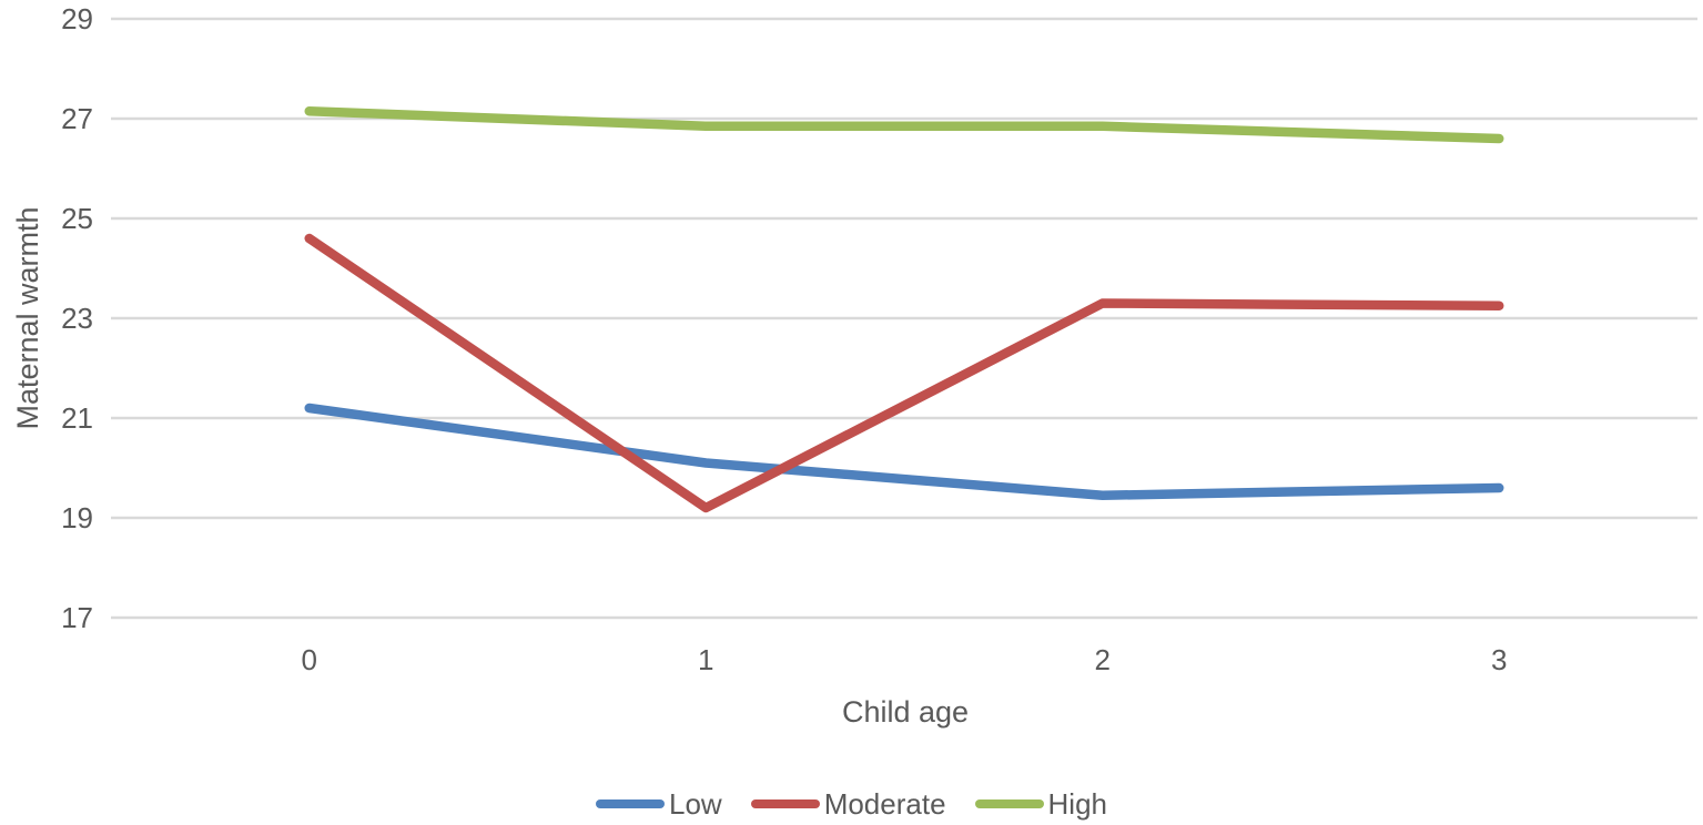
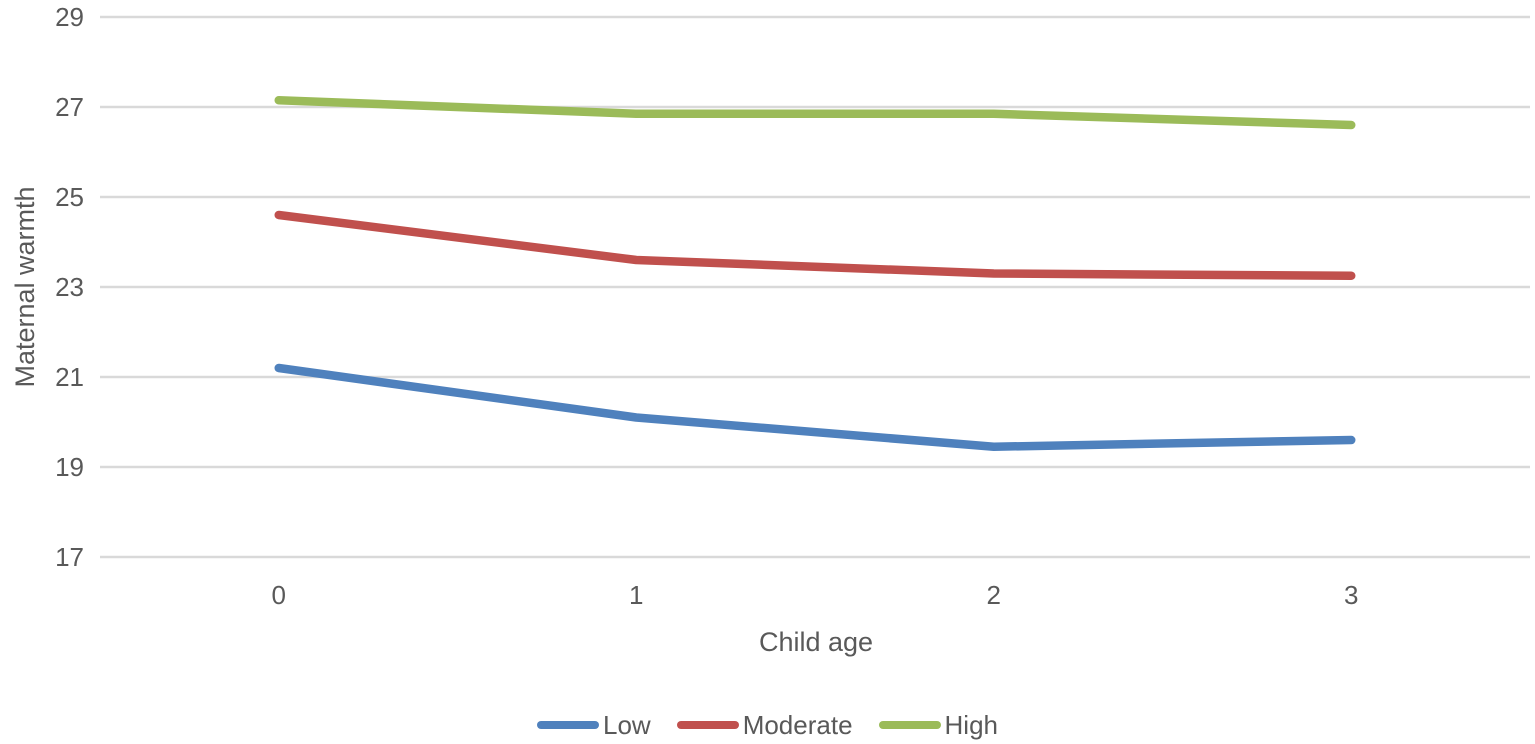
Moderate/1: 19.2 -> 23.6
